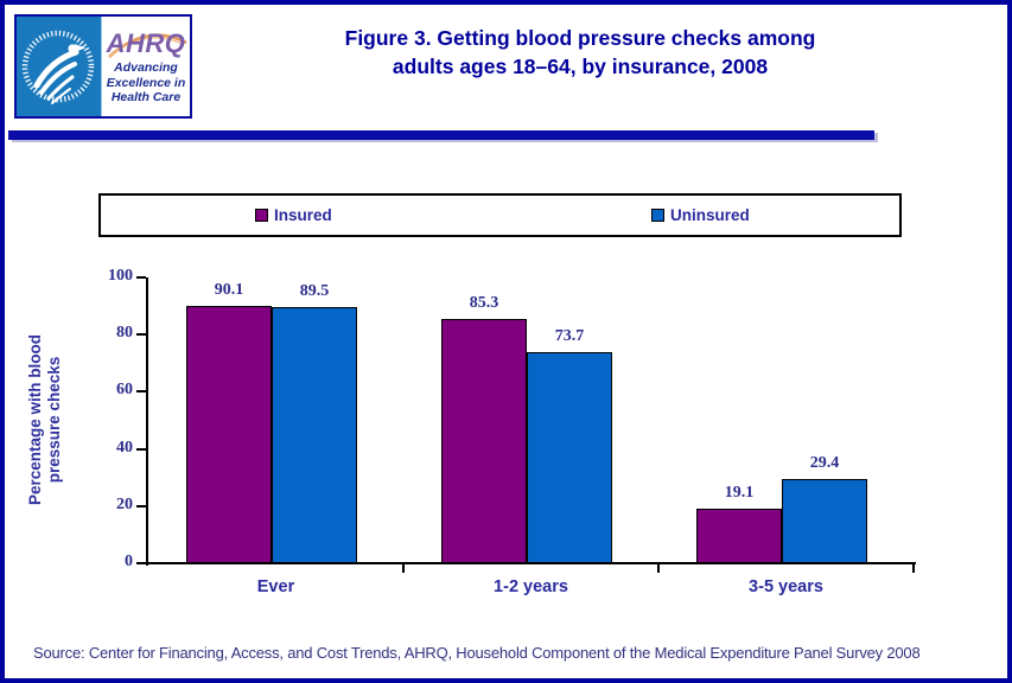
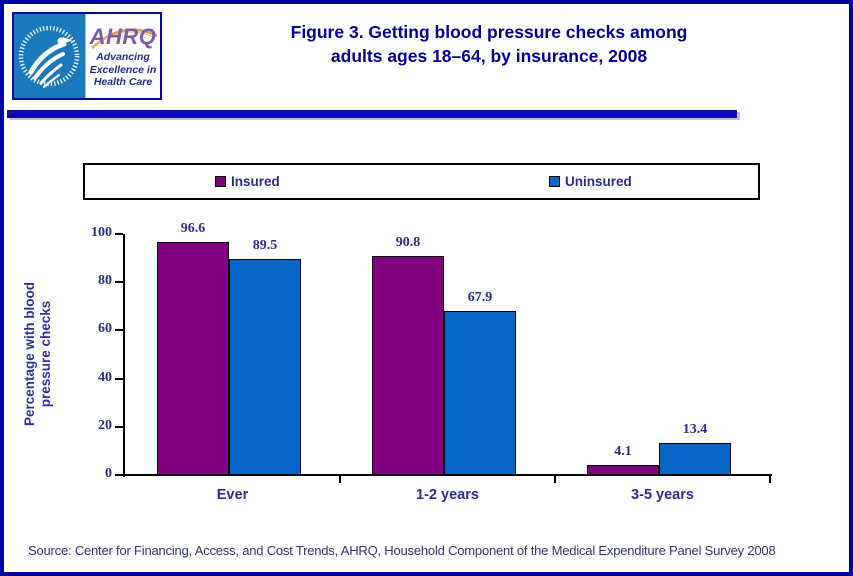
Insured/Ever: 90.1 -> 96.6
Insured/1-2 years: 85.3 -> 90.8
Uninsured/1-2 years: 73.7 -> 67.9
Insured/3-5 years: 19.1 -> 4.1
Uninsured/3-5 years: 29.4 -> 13.4
